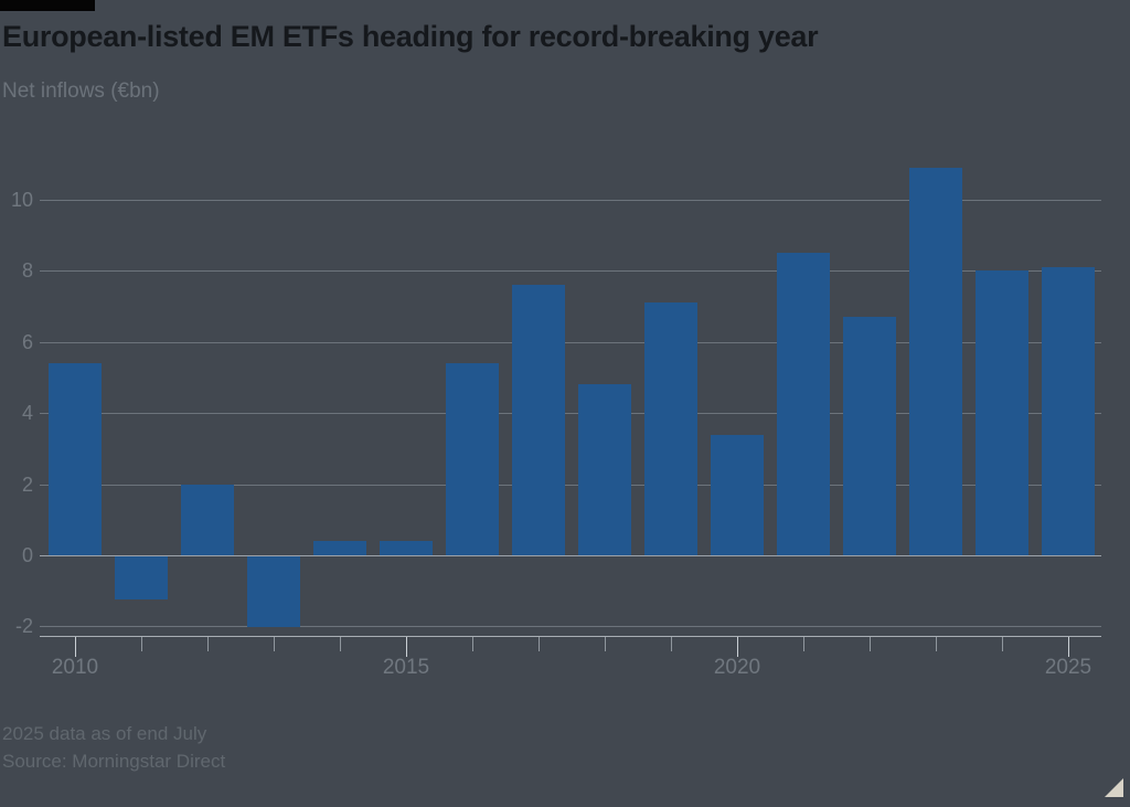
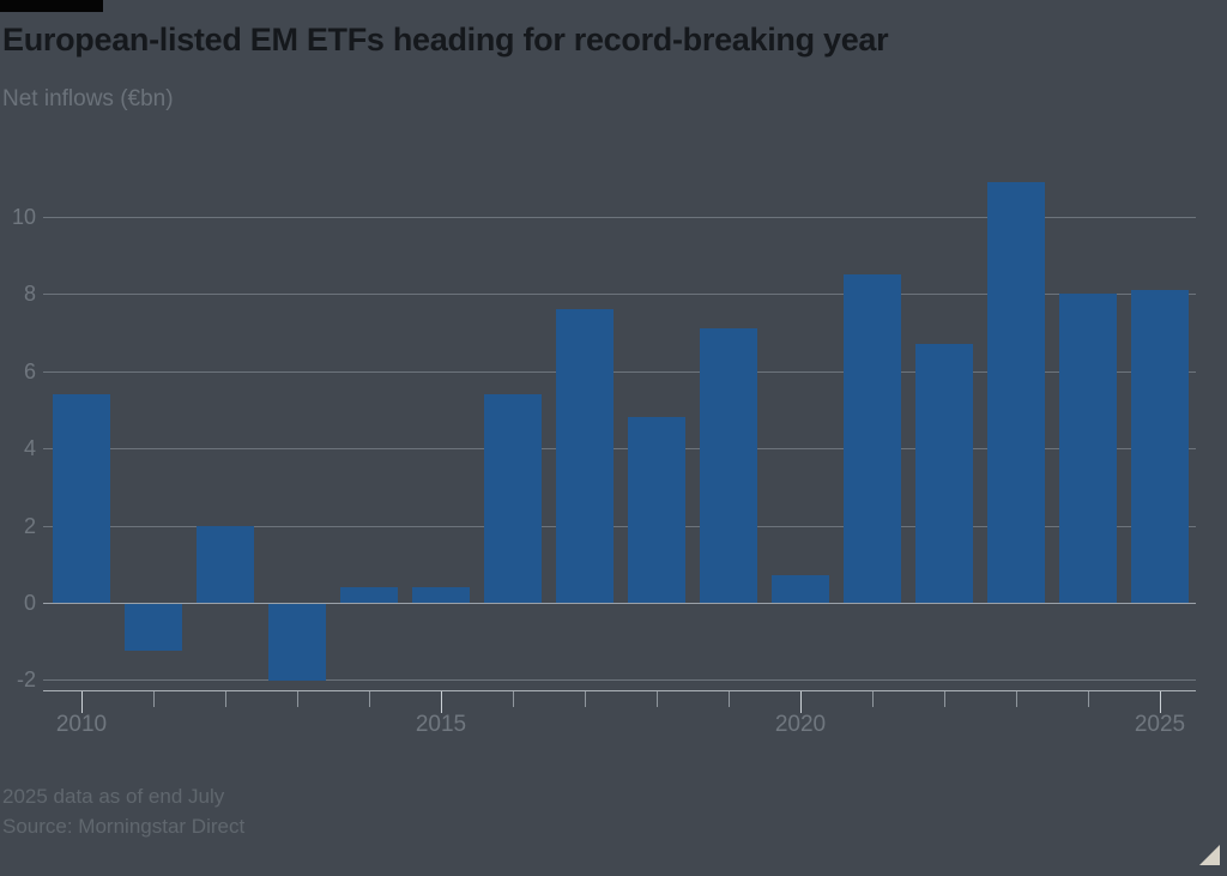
2020: 3.4 -> 0.7
